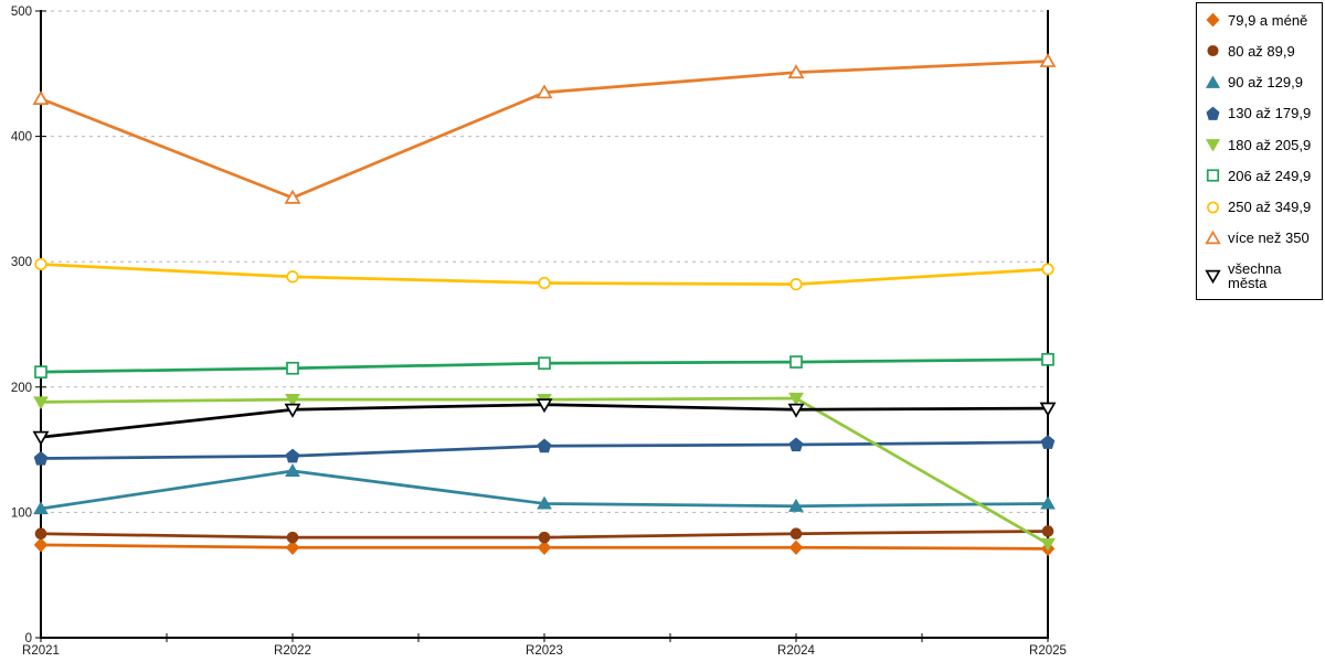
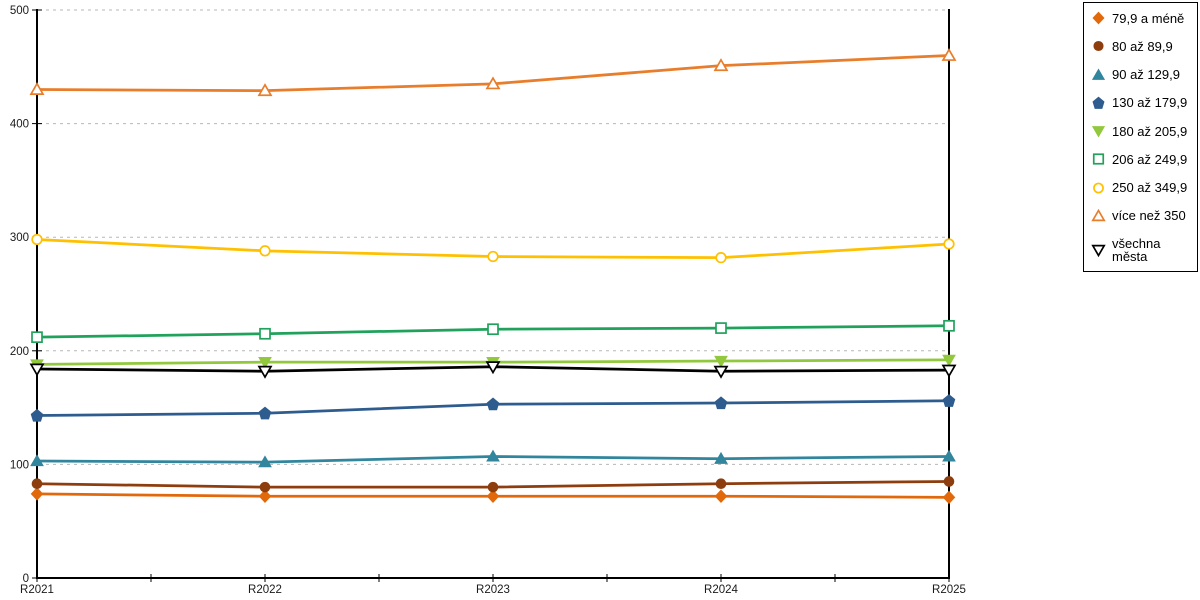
všechna města/R2021: 160 -> 184
90 až 129,9/R2022: 133 -> 102
více než 350/R2022: 351 -> 429
180 až 205,9/R2025: 75 -> 192
